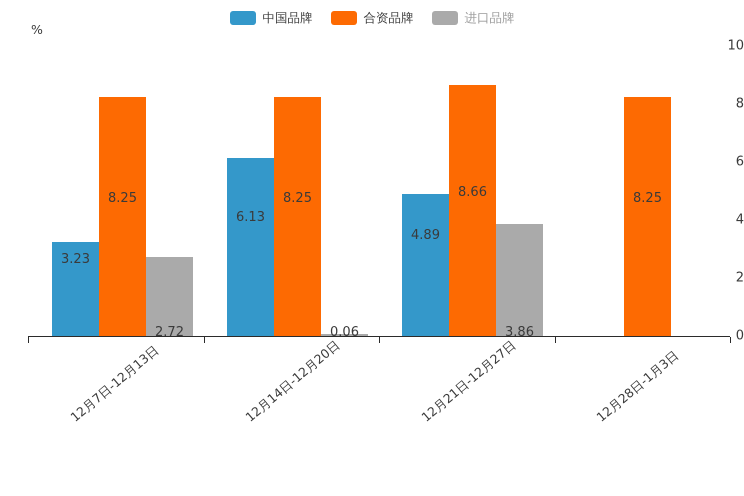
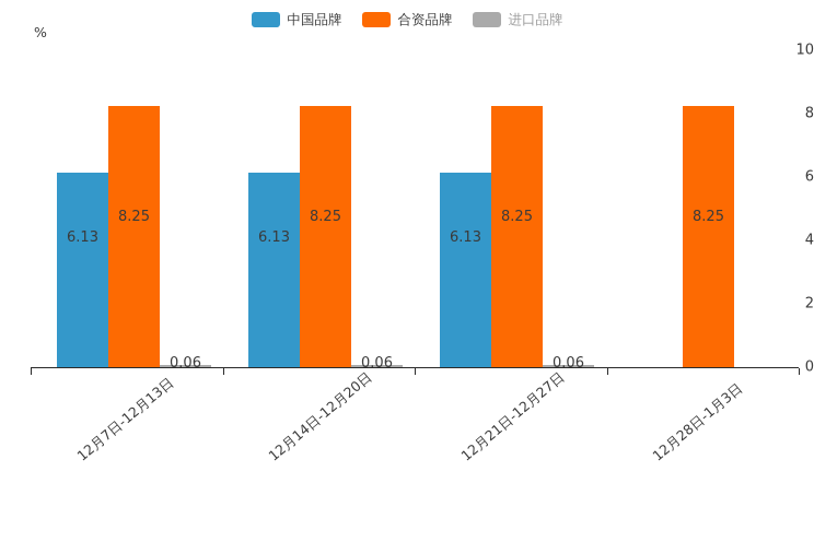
中国品牌/12月7日-12月13日: 3.23 -> 6.13
进口品牌/12月7日-12月13日: 2.72 -> 0.06
中国品牌/12月21日-12月27日: 4.89 -> 6.13
合资品牌/12月21日-12月27日: 8.66 -> 8.25
进口品牌/12月21日-12月27日: 3.86 -> 0.06
